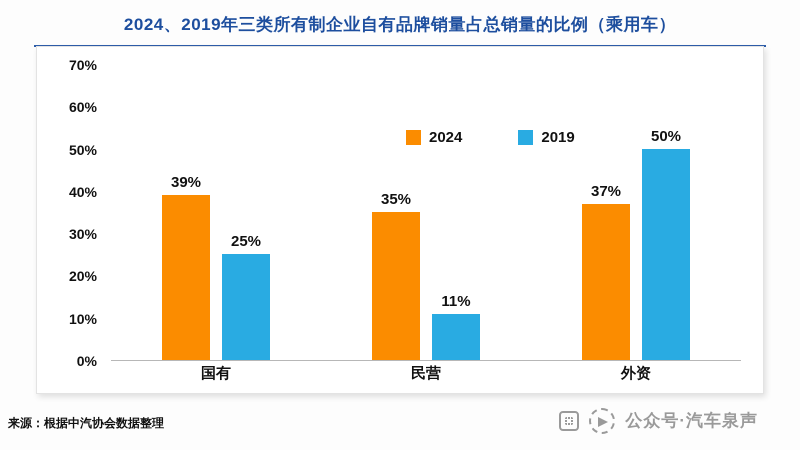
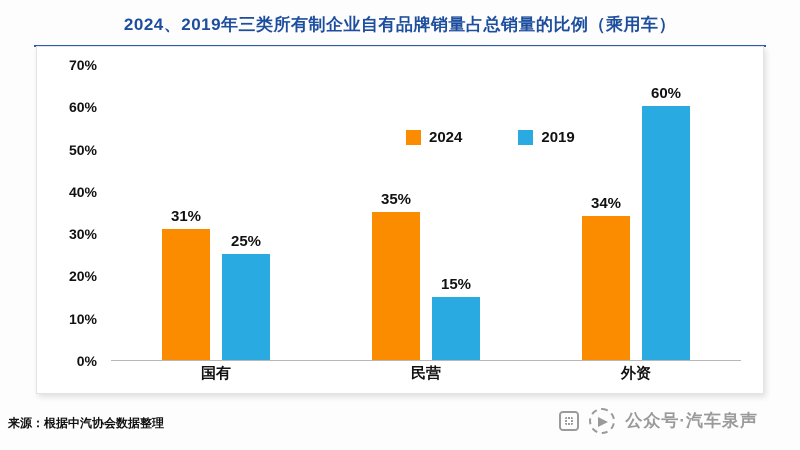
2024/国有: 39% -> 31%
2019/民营: 11% -> 15%
2024/外资: 37% -> 34%
2019/外资: 50% -> 60%
